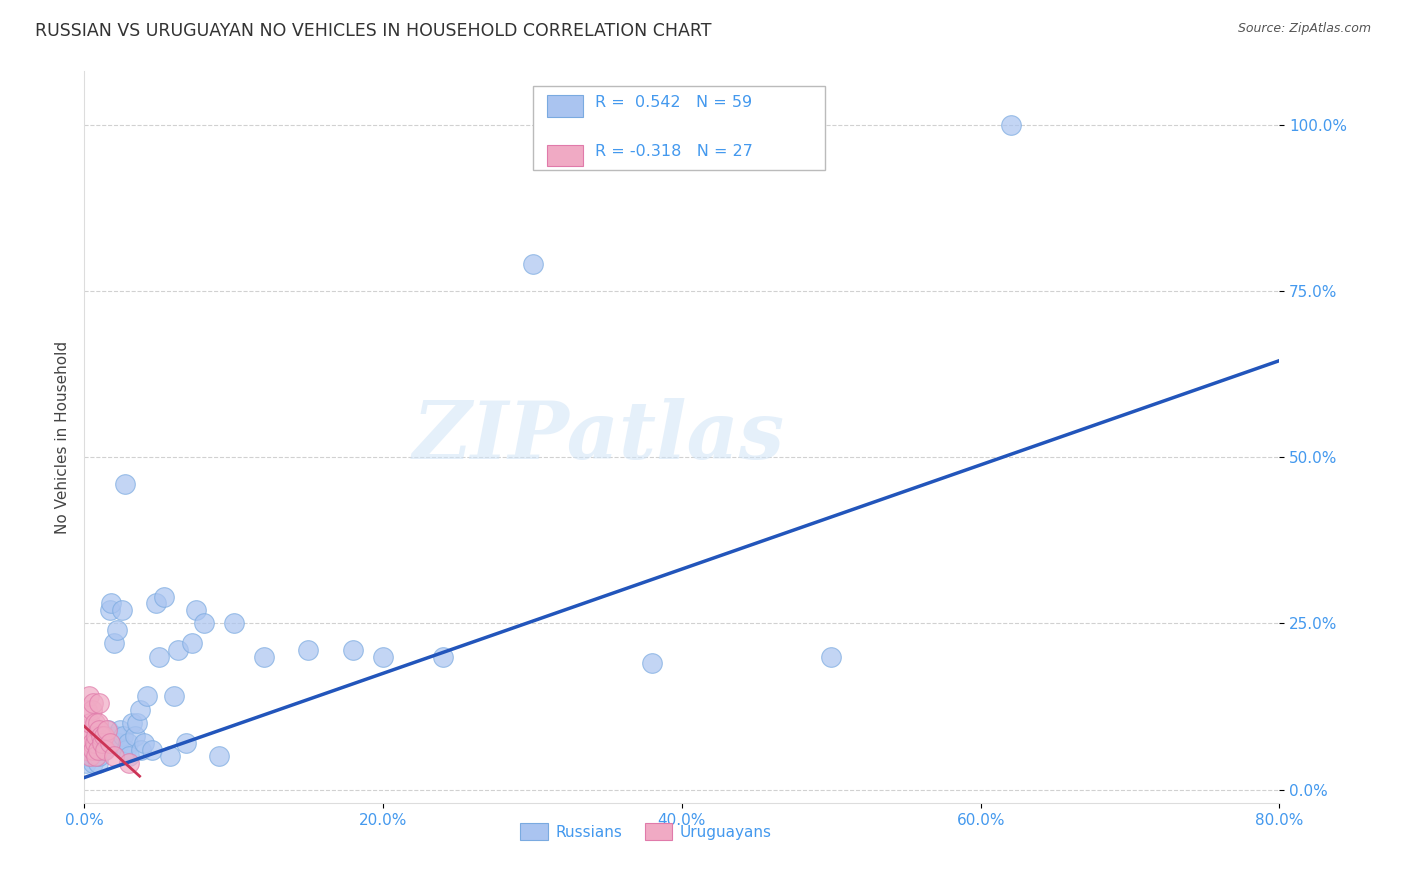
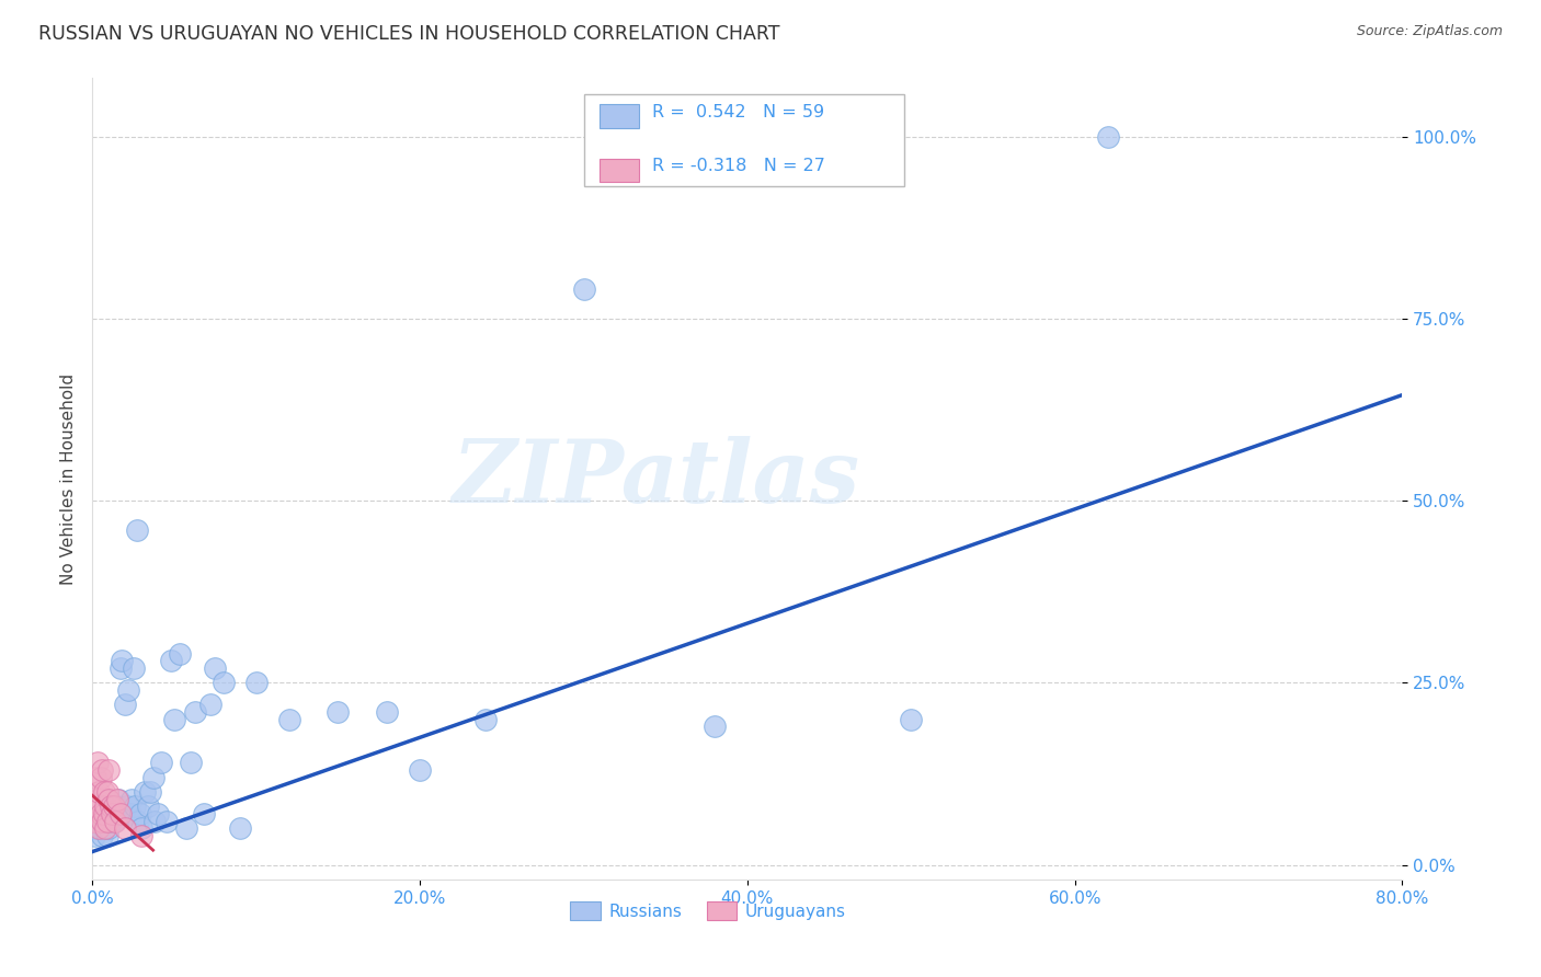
Russians/20.0%: 20% -> 13%
